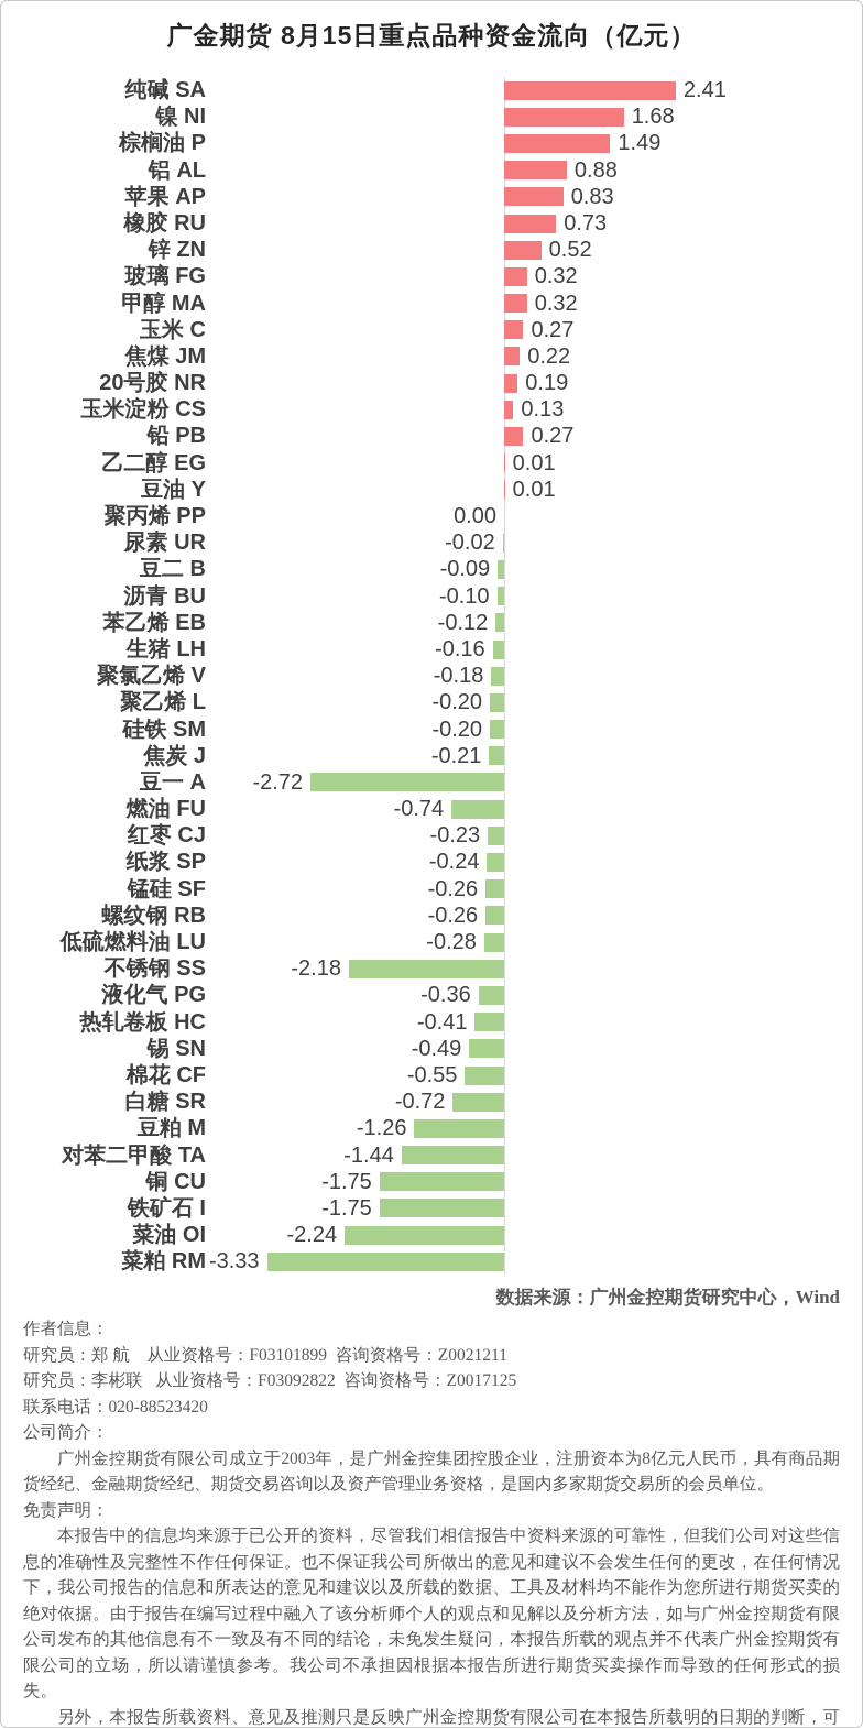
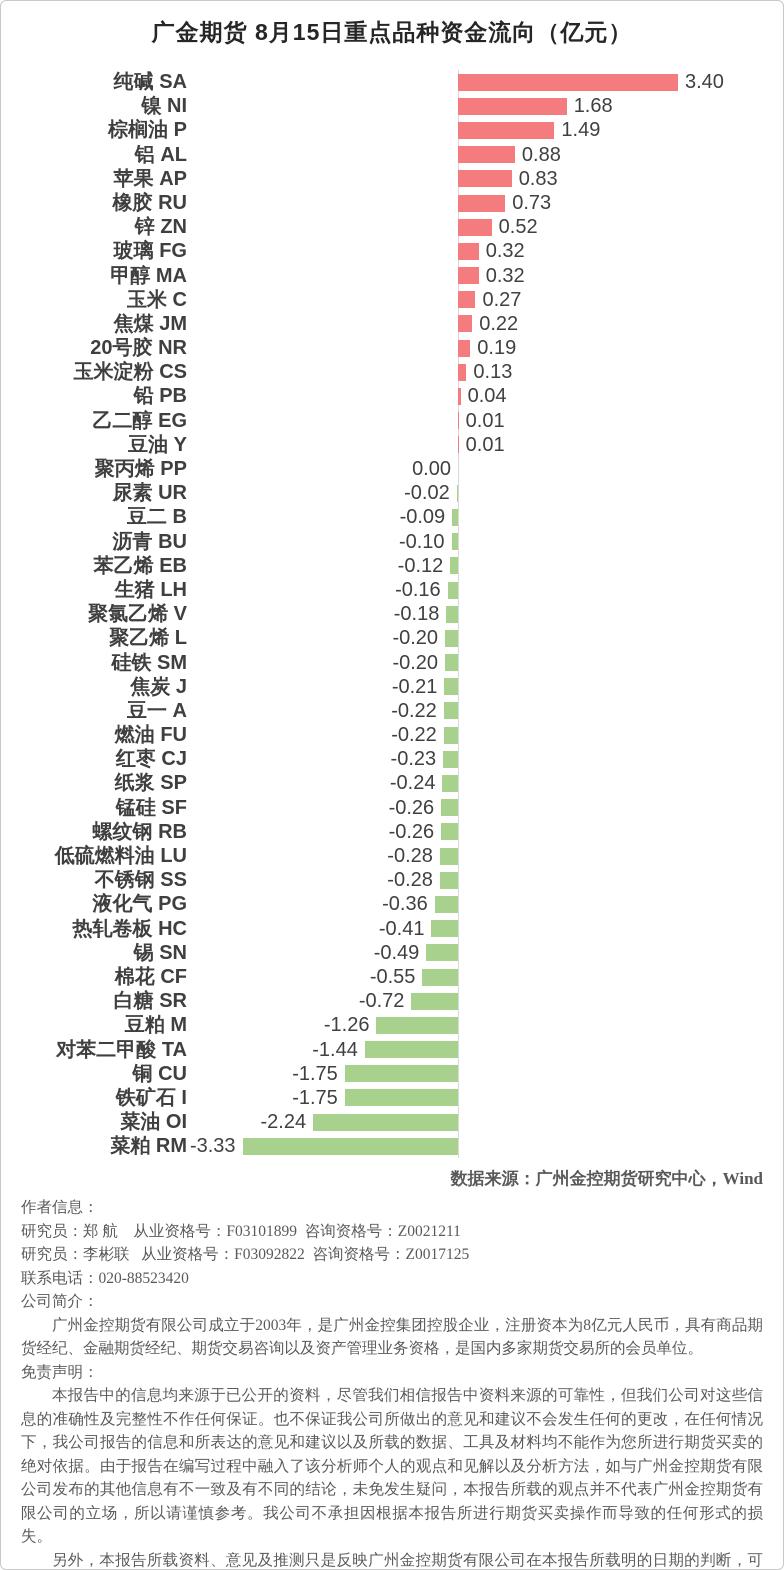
纯碱 SA: 2.41 -> 3.40
铅 PB: 0.27 -> 0.04
豆一 A: -2.72 -> -0.22
燃油 FU: -0.74 -> -0.22
不锈钢 SS: -2.18 -> -0.28
